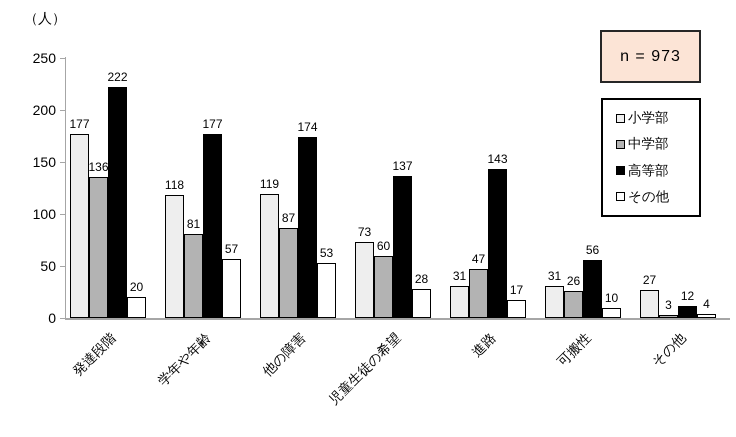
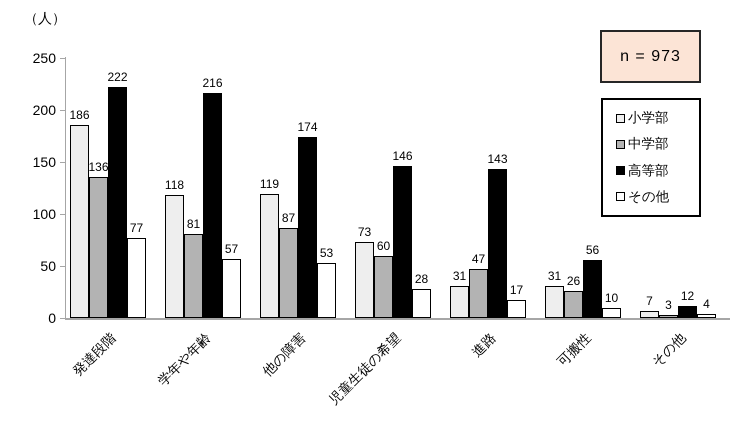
小学部/発達段階: 177 -> 186
その他/発達段階: 20 -> 77
高等部/学年や年齢: 177 -> 216
高等部/児童生徒の希望: 137 -> 146
小学部/その他: 27 -> 7
